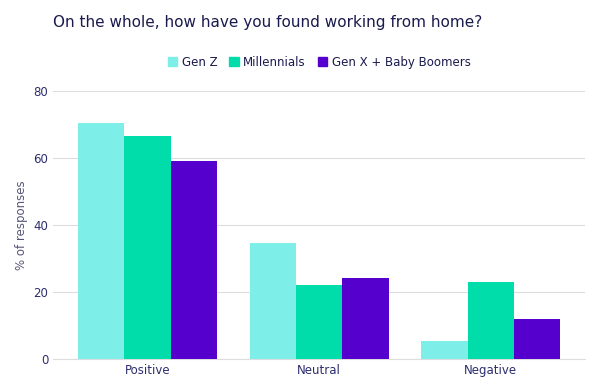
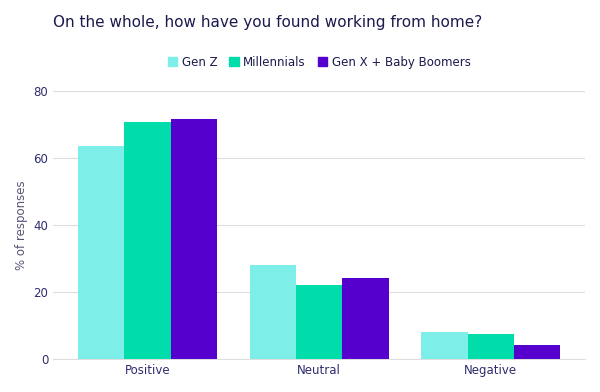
Gen Z/Positive: 70.5 -> 63.7
Millennials/Positive: 66.5 -> 70.6
Gen X + Baby Boomers/Positive: 59.0 -> 71.7
Gen Z/Neutral: 34.5 -> 28.1
Gen Z/Negative: 5.5 -> 8.1
Millennials/Negative: 23.0 -> 7.4
Gen X + Baby Boomers/Negative: 12.0 -> 4.3
